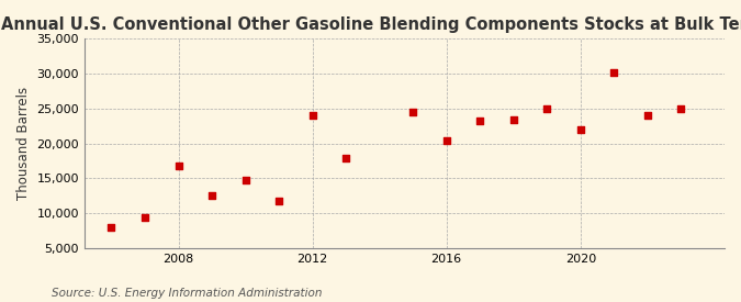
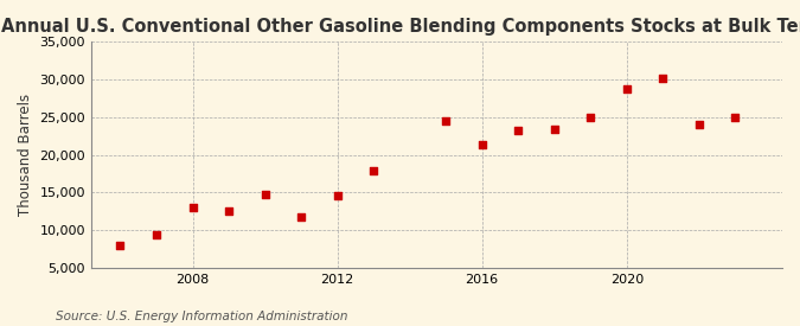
2008: 16,800 -> 13,000
2012: 24,000 -> 14,600
2016: 20,400 -> 21,400
2020: 22,000 -> 28,700
